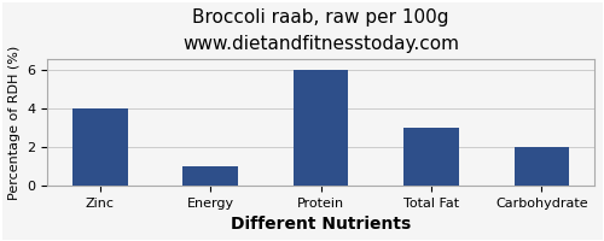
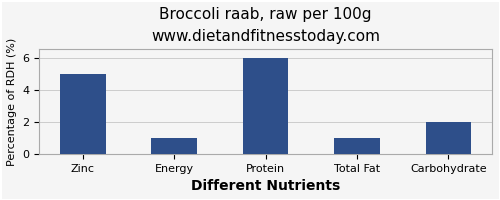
Zinc: 4 -> 5
Total Fat: 3 -> 1
